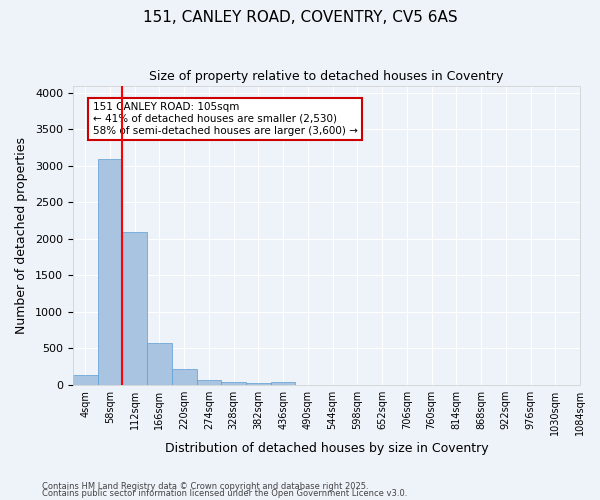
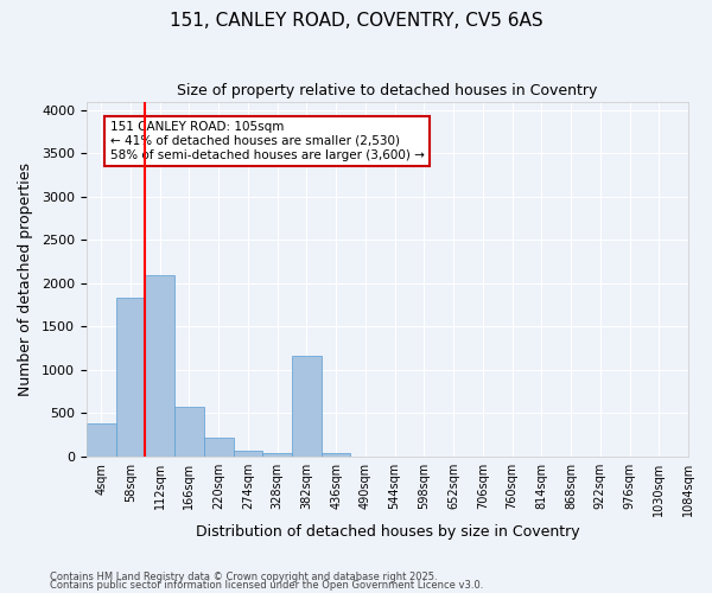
4sqm: 140 -> 380
58sqm: 3100 -> 1840
382sqm: 30 -> 1160
